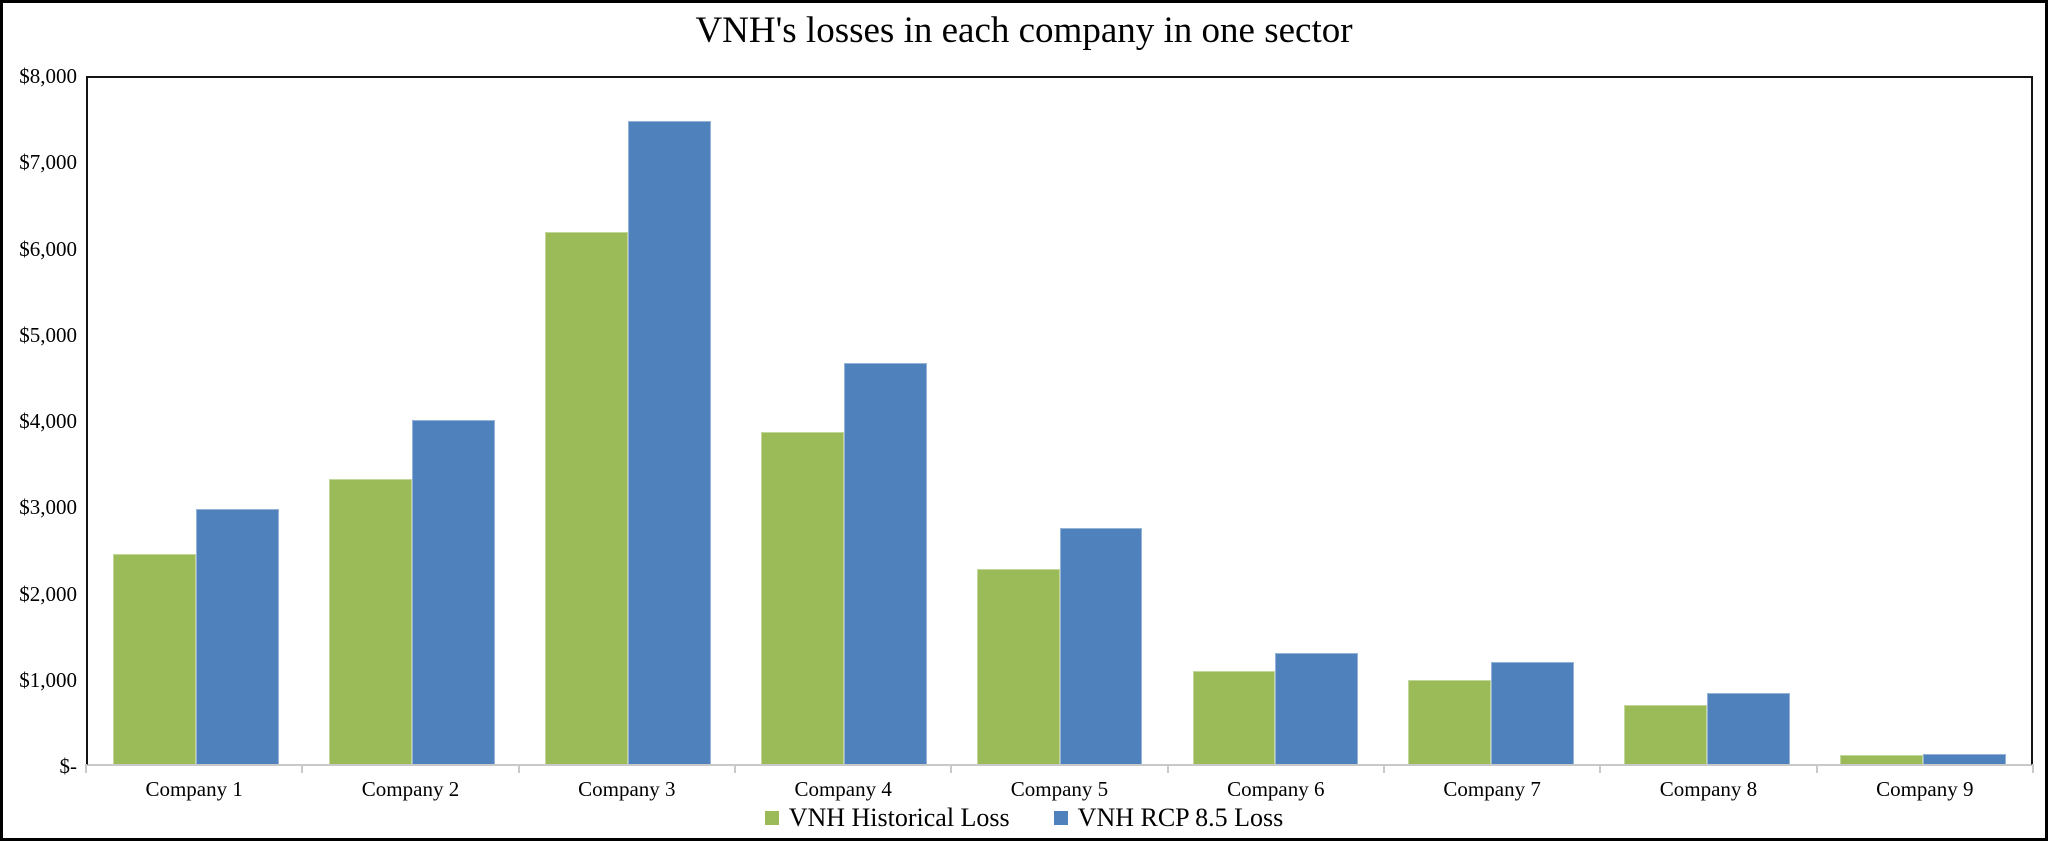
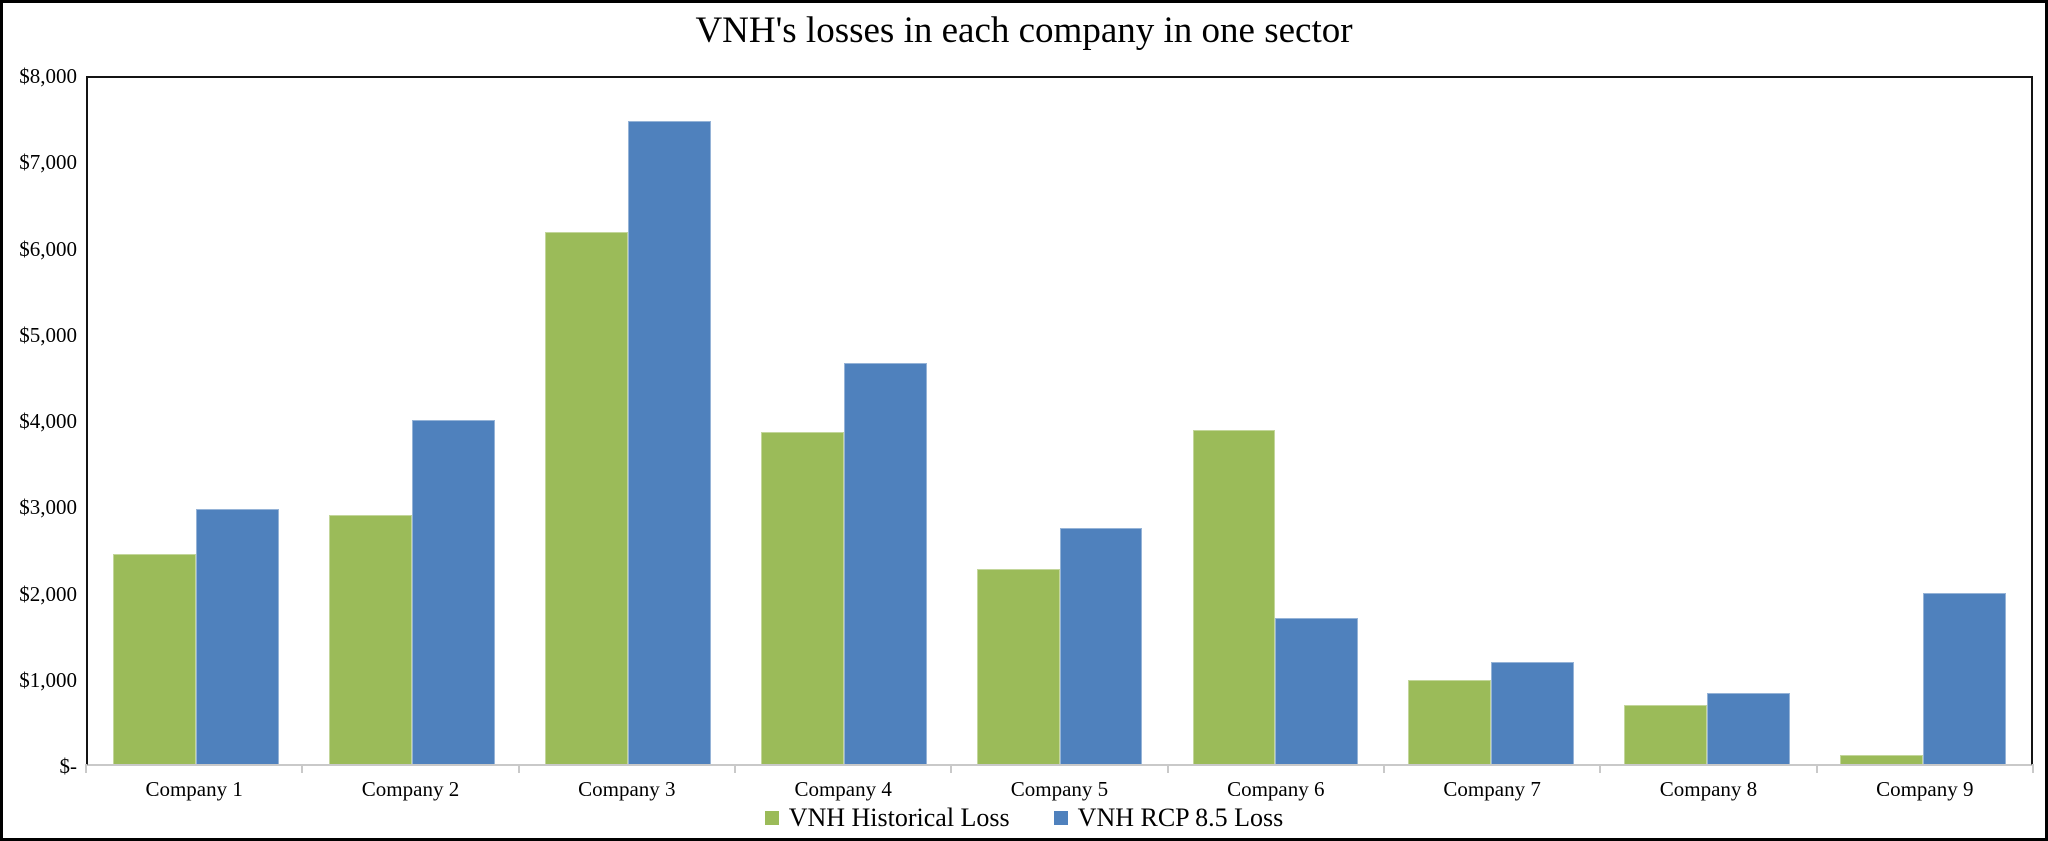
VNH Historical Loss/Company 2: $3300 -> $2900
VNH Historical Loss/Company 6: $1100 -> $3900
VNH RCP 8.5 Loss/Company 6: $1300 -> $1700
VNH RCP 8.5 Loss/Company 9: $100 -> $2000
